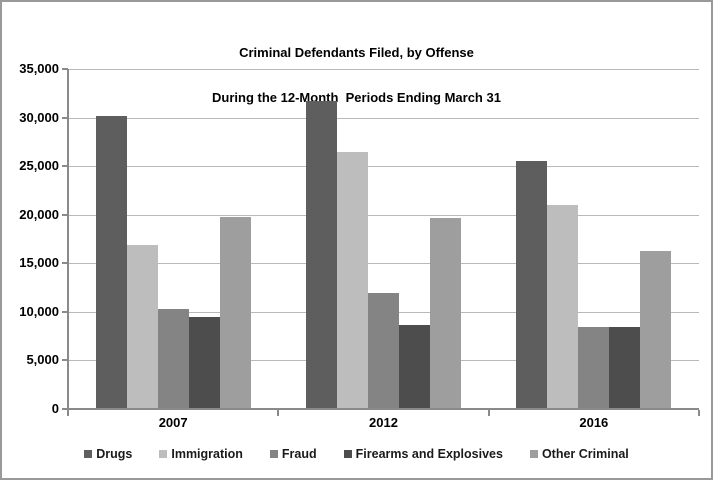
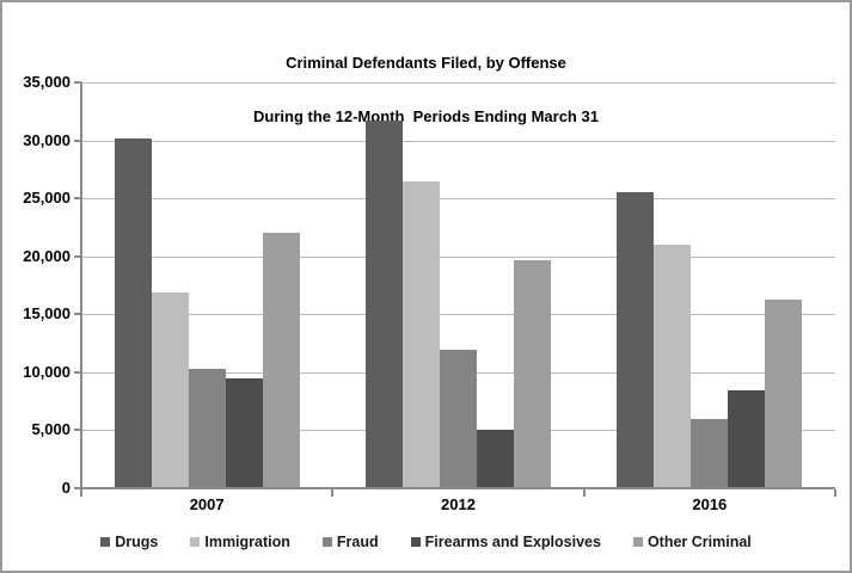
Other Criminal/2007: 20000 -> 22000
Firearms and Explosives/2012: 9000 -> 5000
Fraud/2016: 8000 -> 6000
